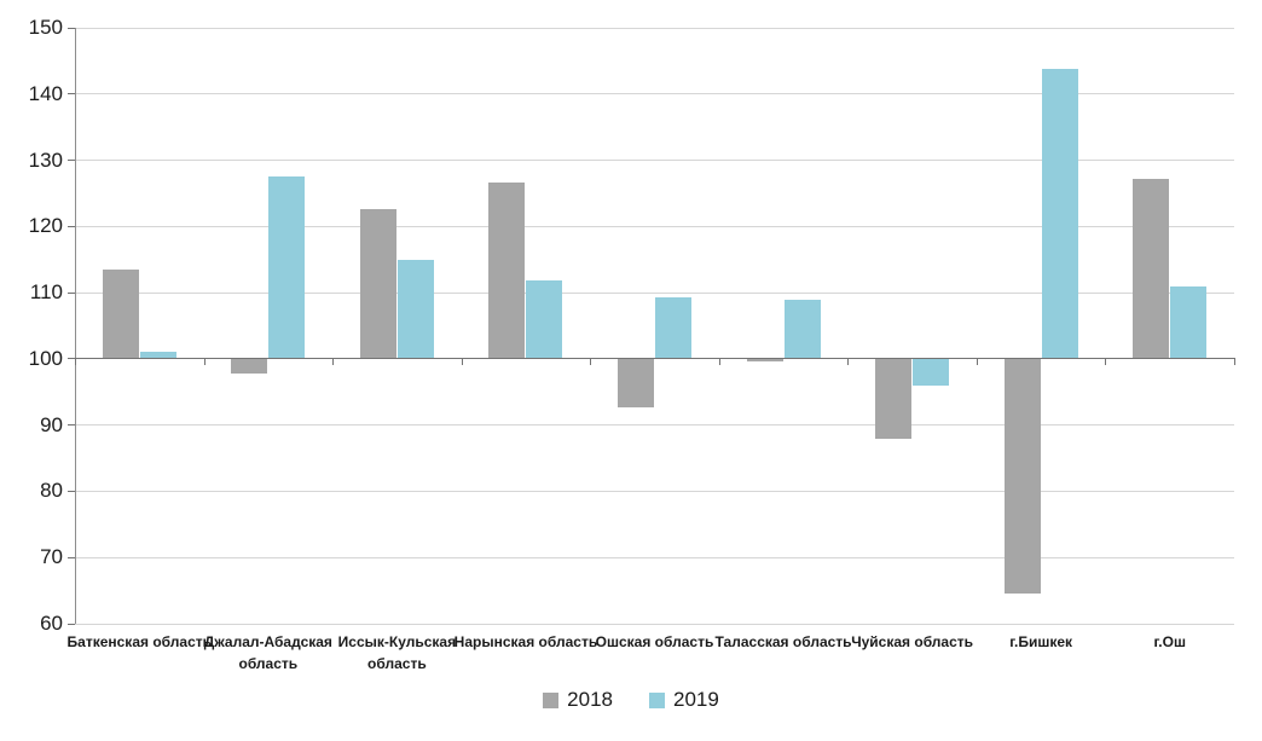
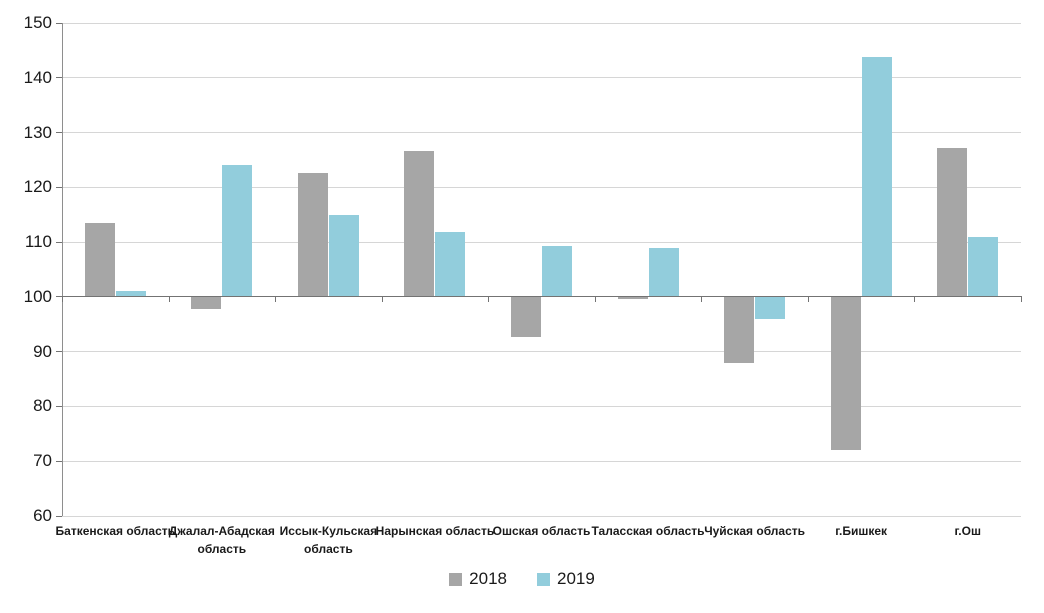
2019/Джалал-Абадская область: 128 -> 124
2018/г.Бишкек: 64 -> 72
